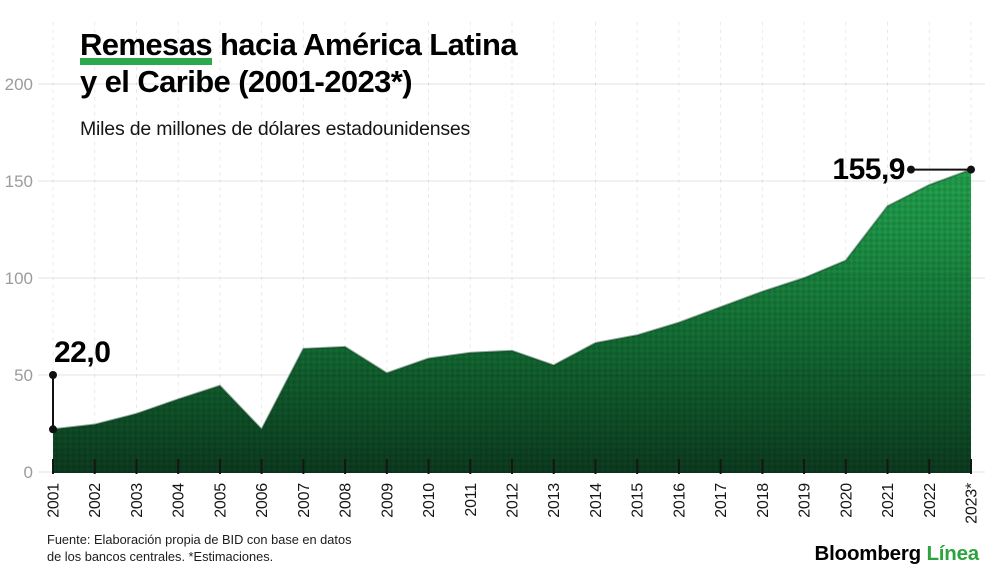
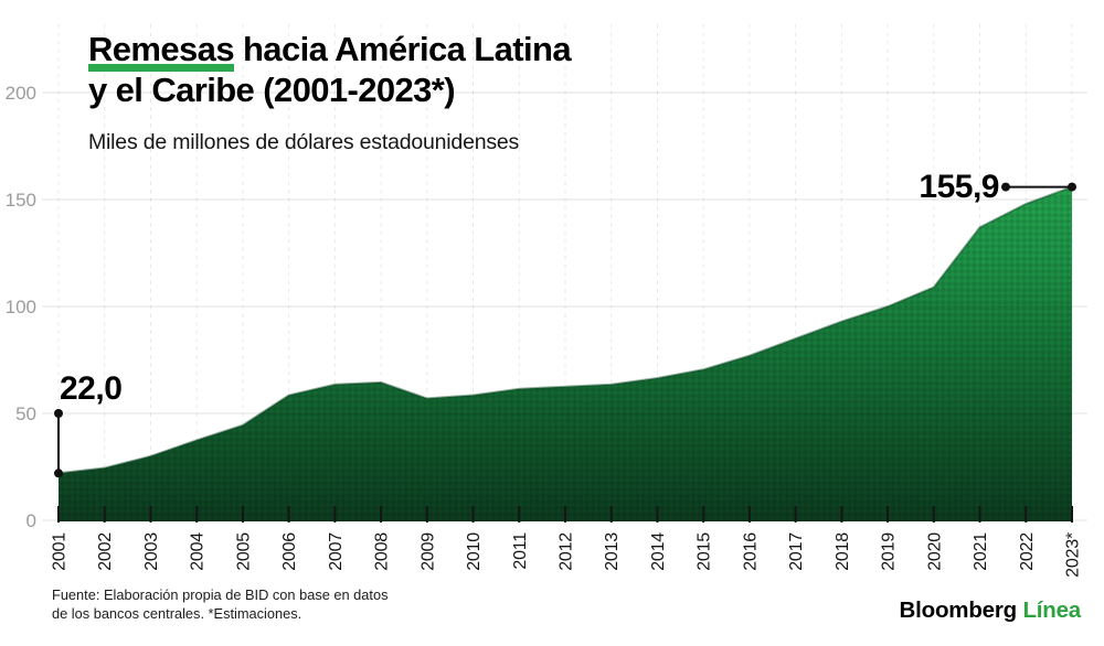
2006: 22 -> 58
2009: 51 -> 57
2013: 55 -> 64
